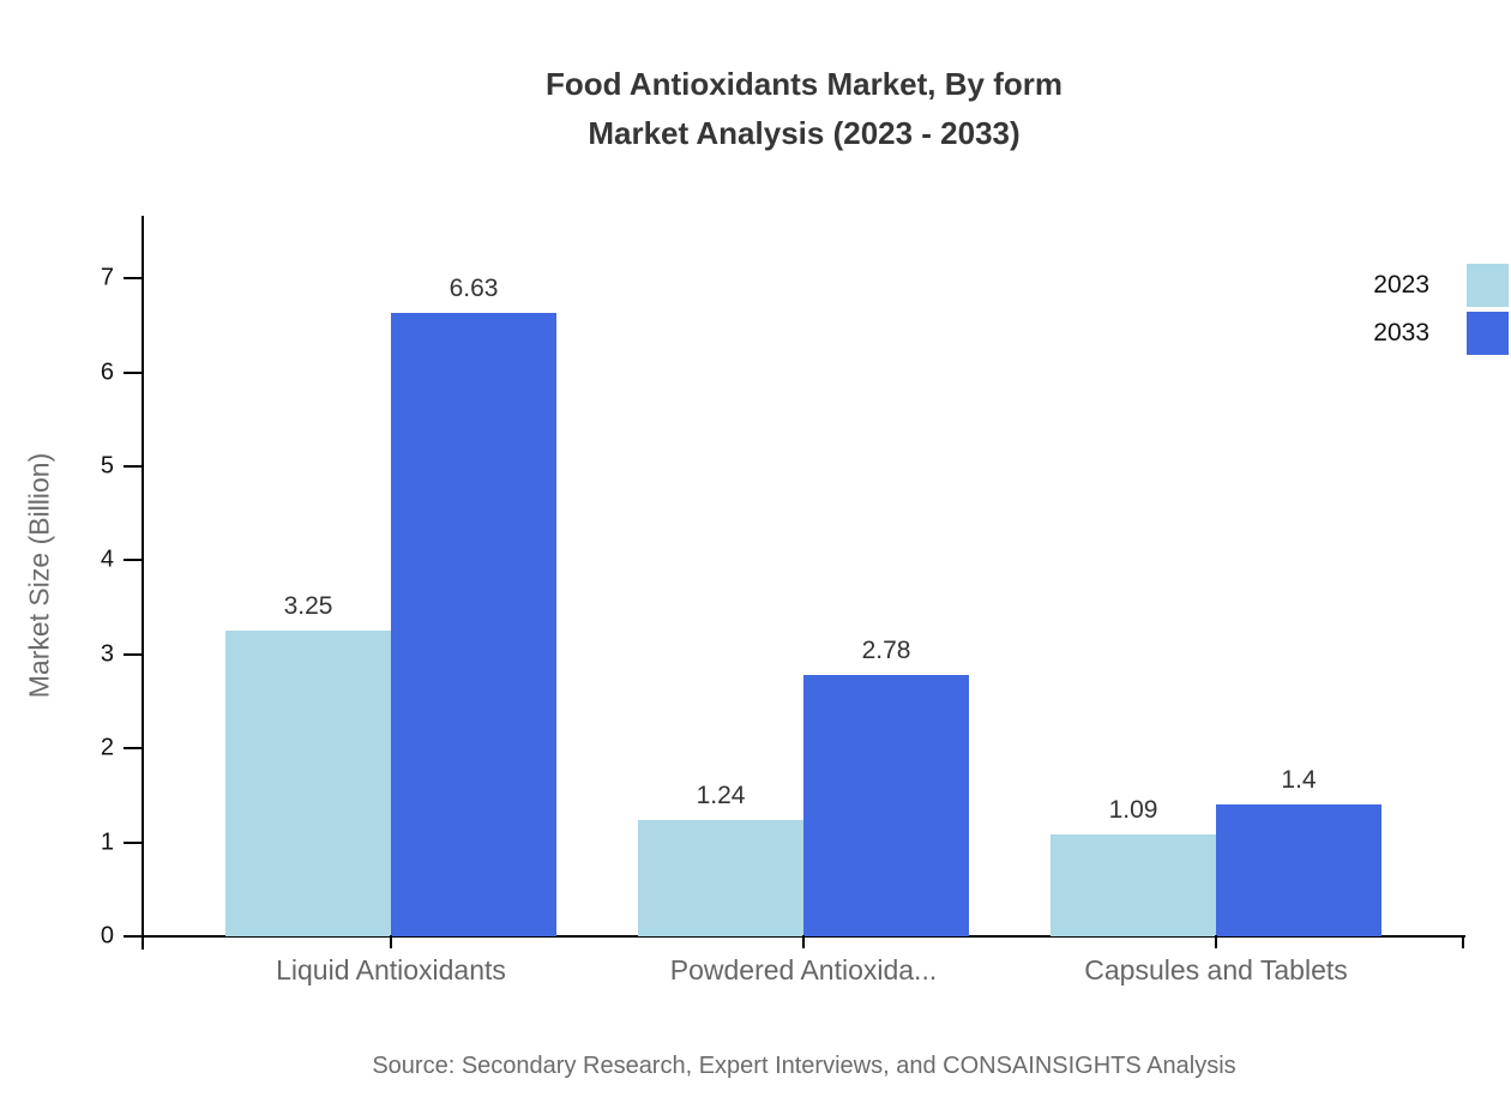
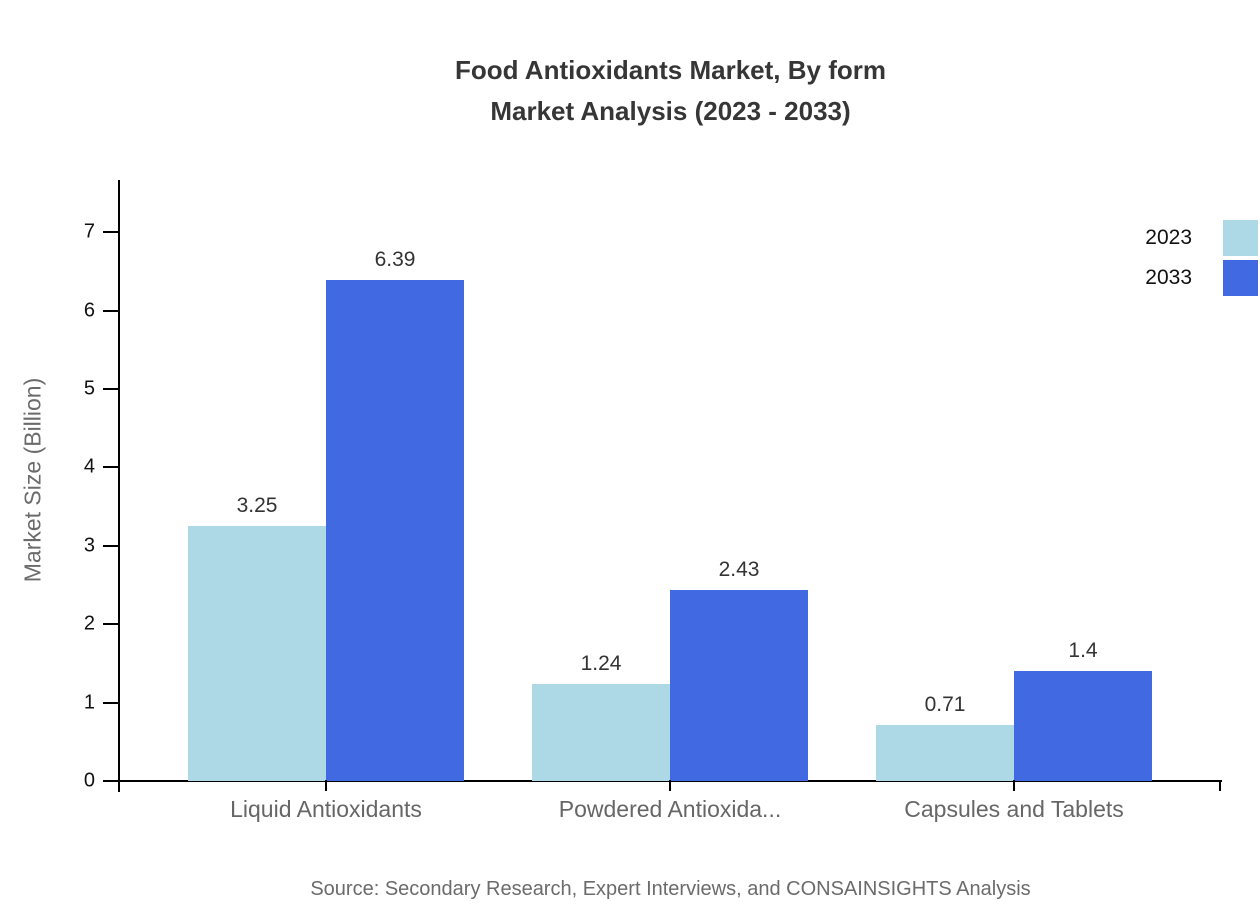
2033/Liquid Antioxidants: 6.63 -> 6.39
2033/Powdered Antioxida...: 2.78 -> 2.43
2023/Capsules and Tablets: 1.09 -> 0.71
